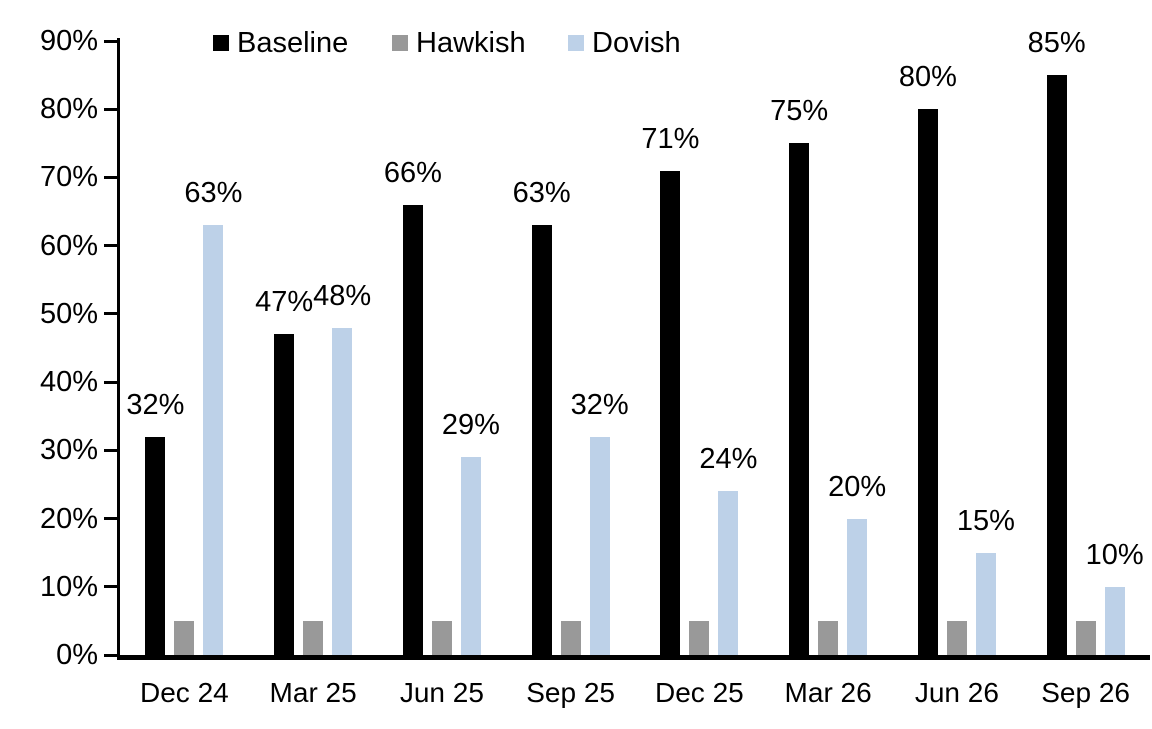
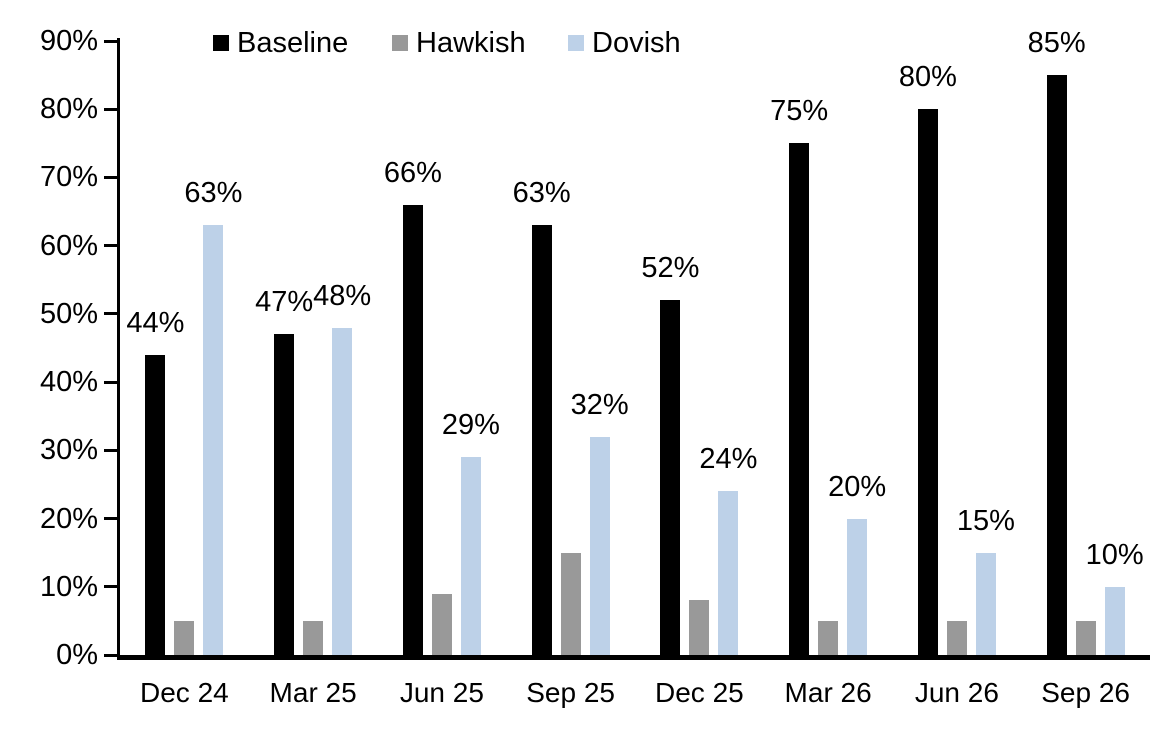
Baseline/Dec 24: 32% -> 44%
Hawkish/Jun 25: 5% -> 9%
Hawkish/Sep 25: 5% -> 15%
Baseline/Dec 25: 71% -> 52%
Hawkish/Dec 25: 5% -> 8%
